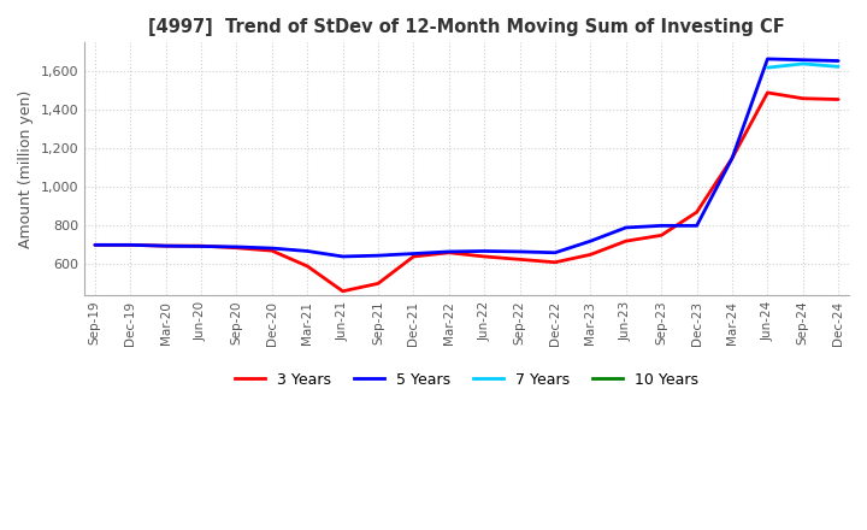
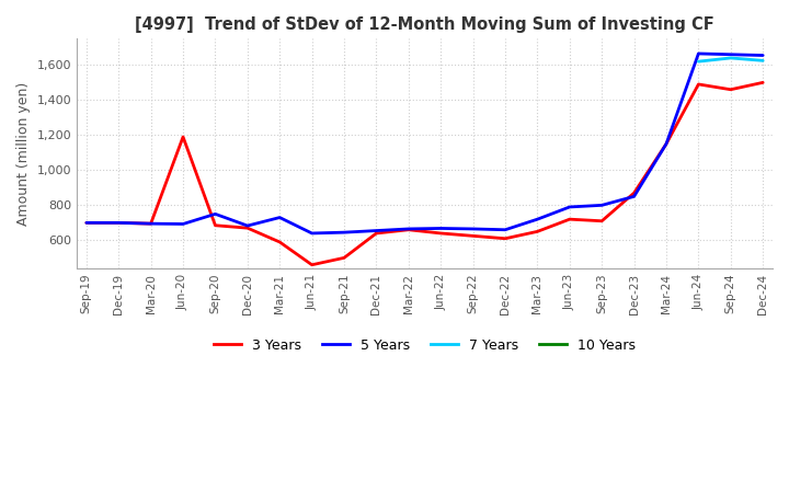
3 Years/Jun-20: 700 -> 1,190
5 Years/Sep-20: 690 -> 750
5 Years/Mar-21: 670 -> 730
3 Years/Sep-23: 750 -> 710
5 Years/Dec-23: 800 -> 850
3 Years/Dec-24: 1,460 -> 1,500
